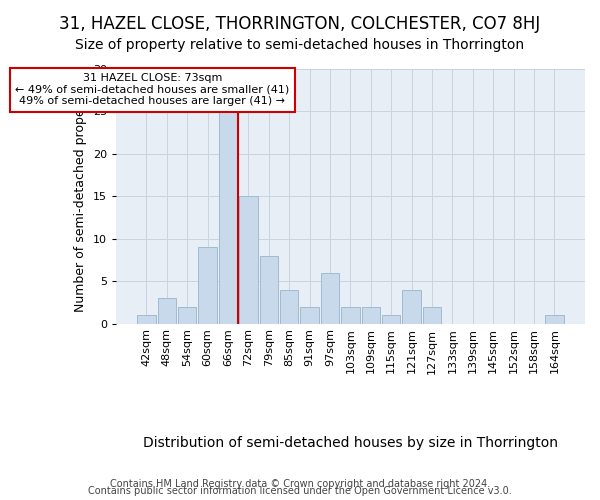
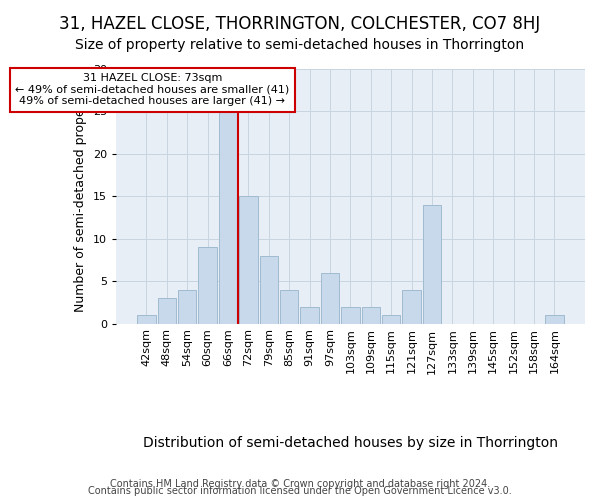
54sqm: 2 -> 4
127sqm: 2 -> 14
